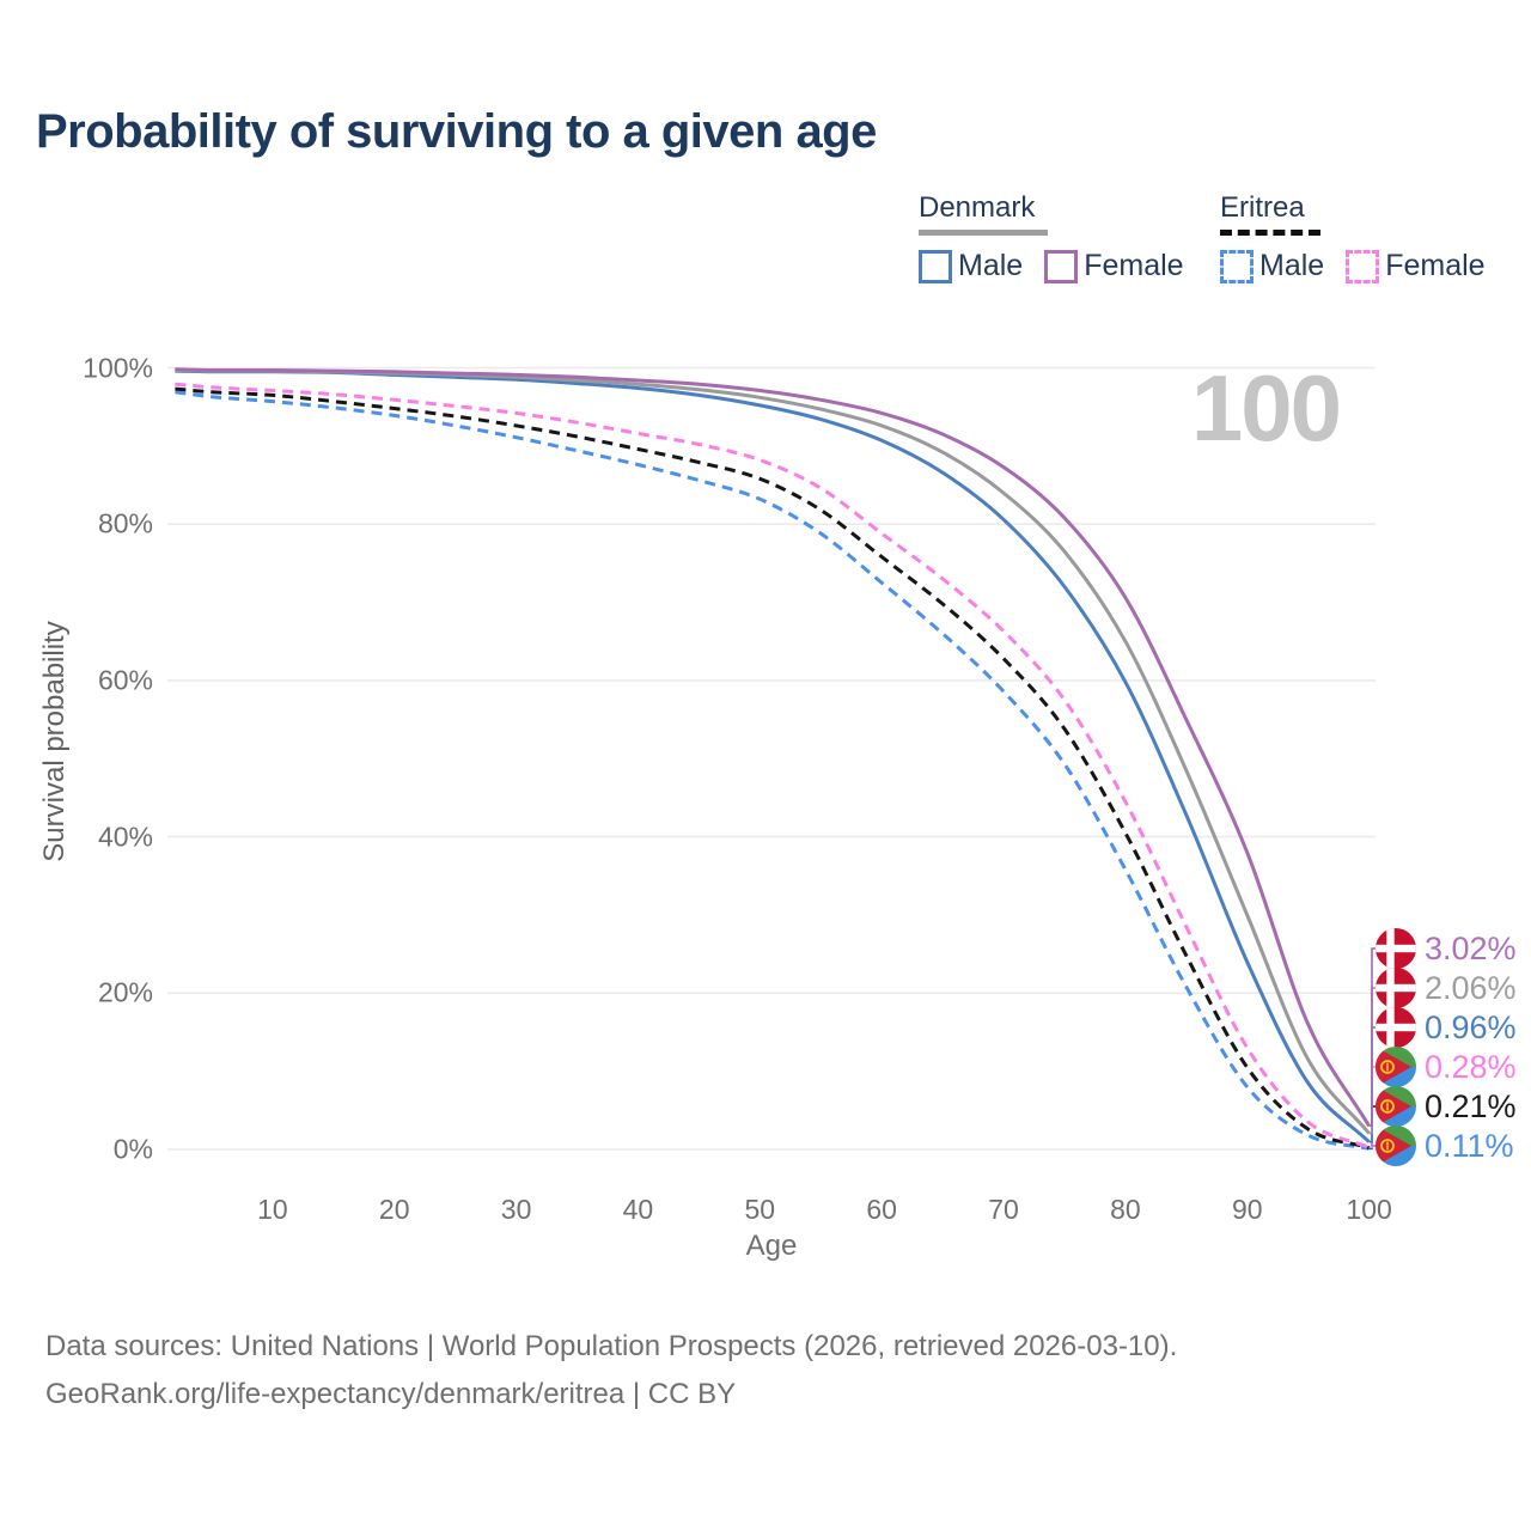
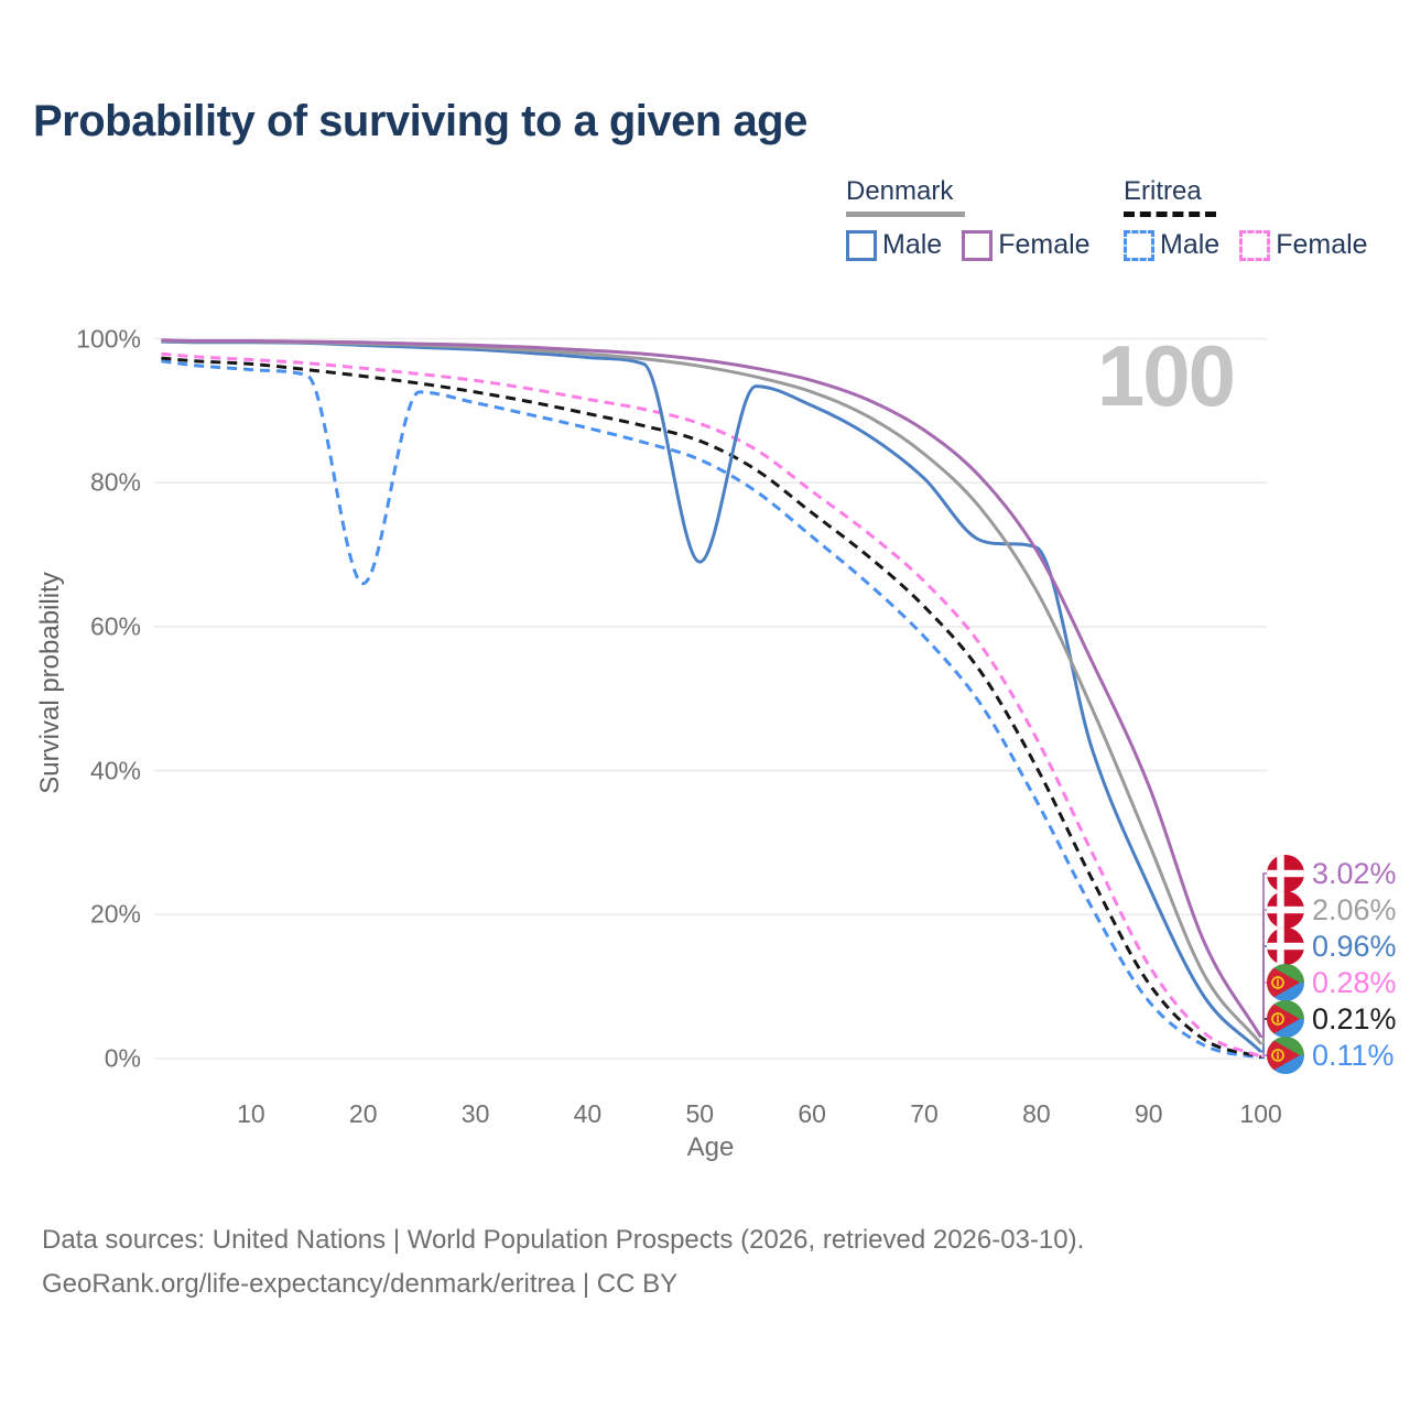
Eritrea Male/20: 94% -> 66%
Denmark Male/50: 95% -> 69%
Denmark Male/80: 60% -> 71%
